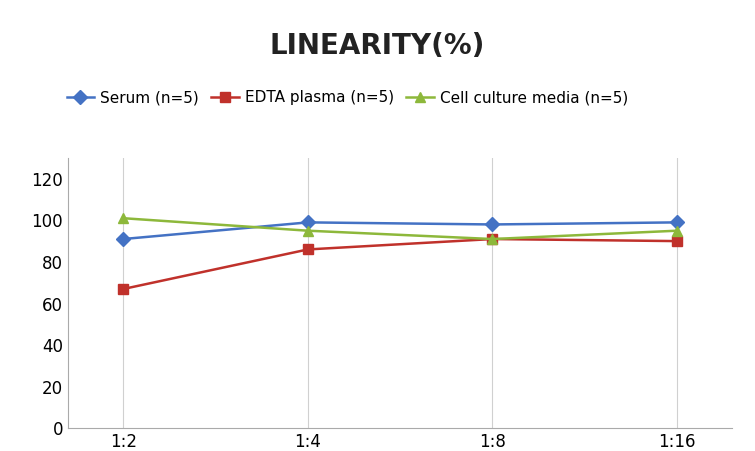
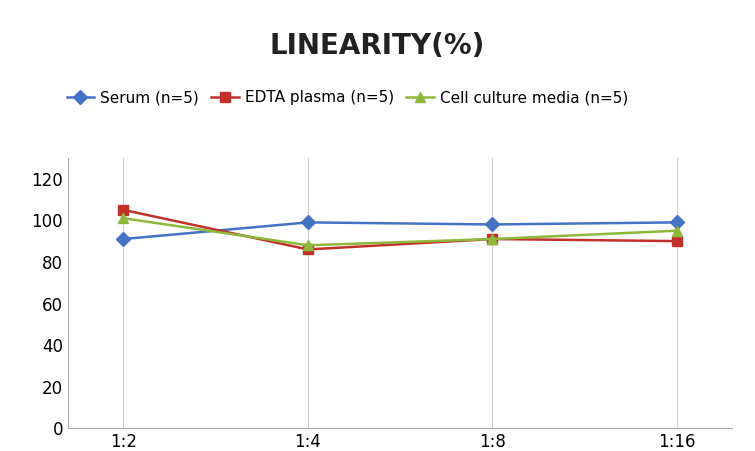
EDTA plasma (n=5)/1:2: 67 -> 105
Cell culture media (n=5)/1:4: 95 -> 88
